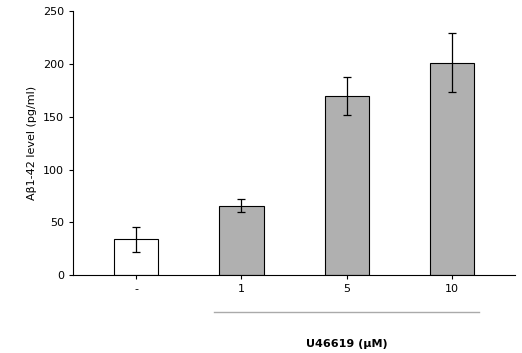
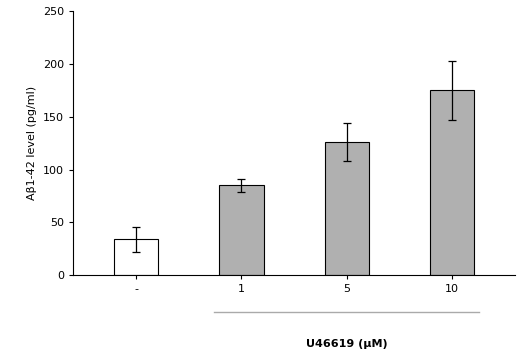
1: 66 -> 85
5: 170 -> 126
10: 201 -> 175
